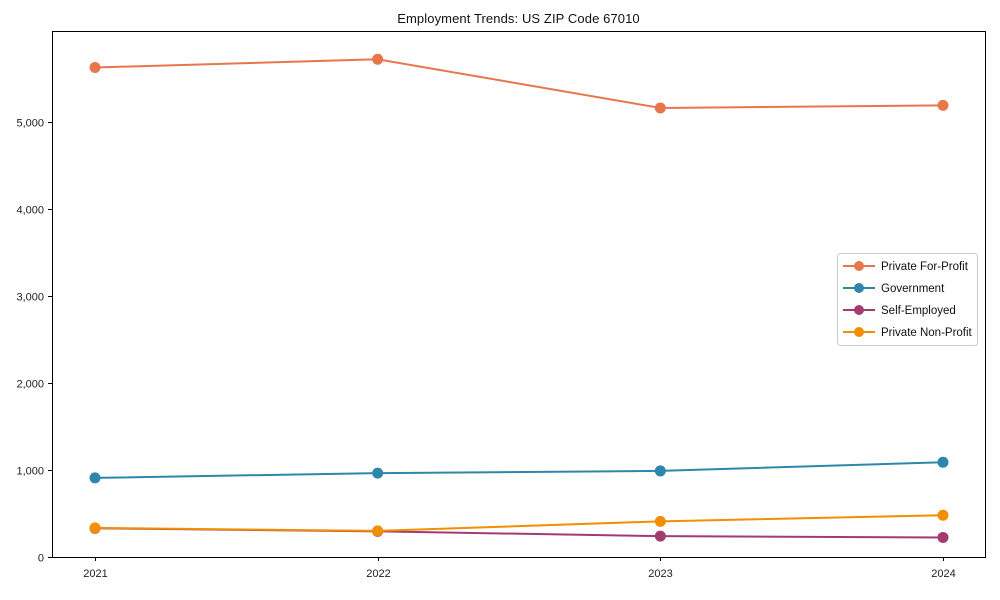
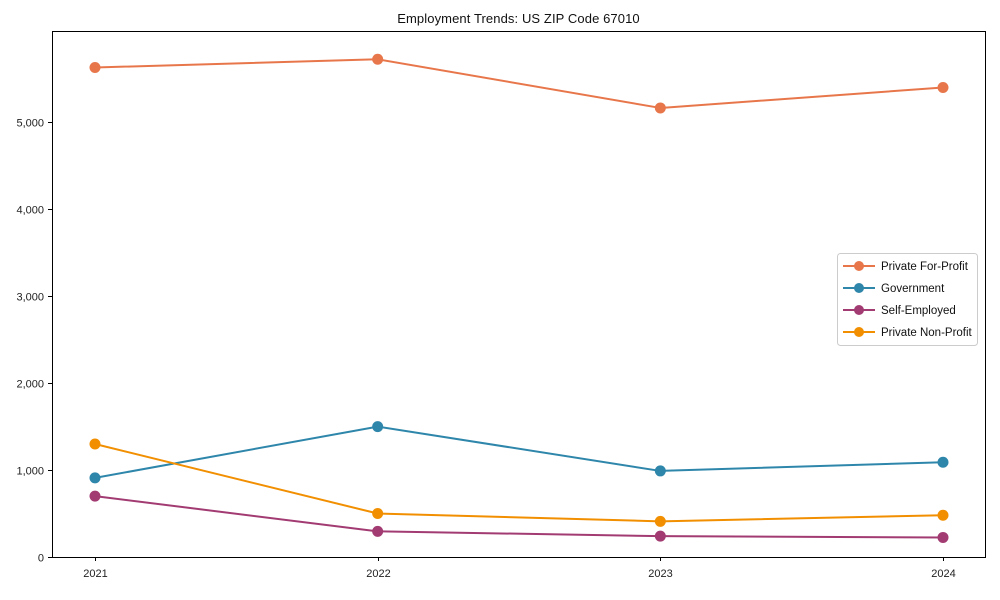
Self-Employed/2021: 300 -> 700
Private Non-Profit/2021: 300 -> 1300
Government/2022: 1000 -> 1500
Private Non-Profit/2022: 300 -> 500
Private For-Profit/2024: 5200 -> 5400
